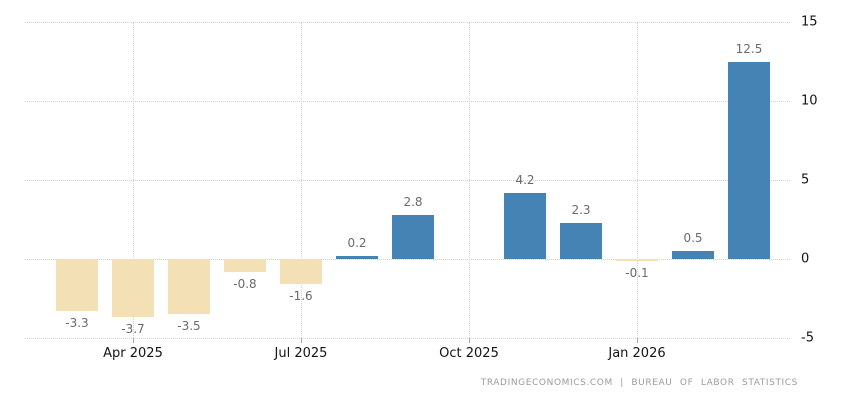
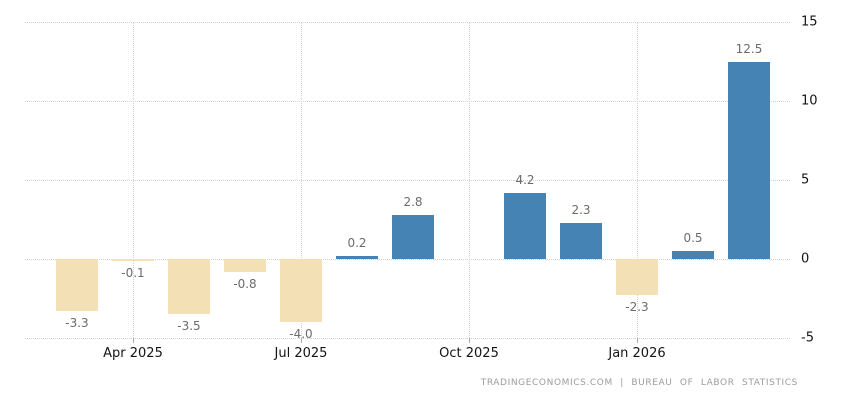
Apr 2025: -3.7 -> -0.1
Jul 2025: -1.6 -> -4.0
Jan 2026: -0.1 -> -2.3
